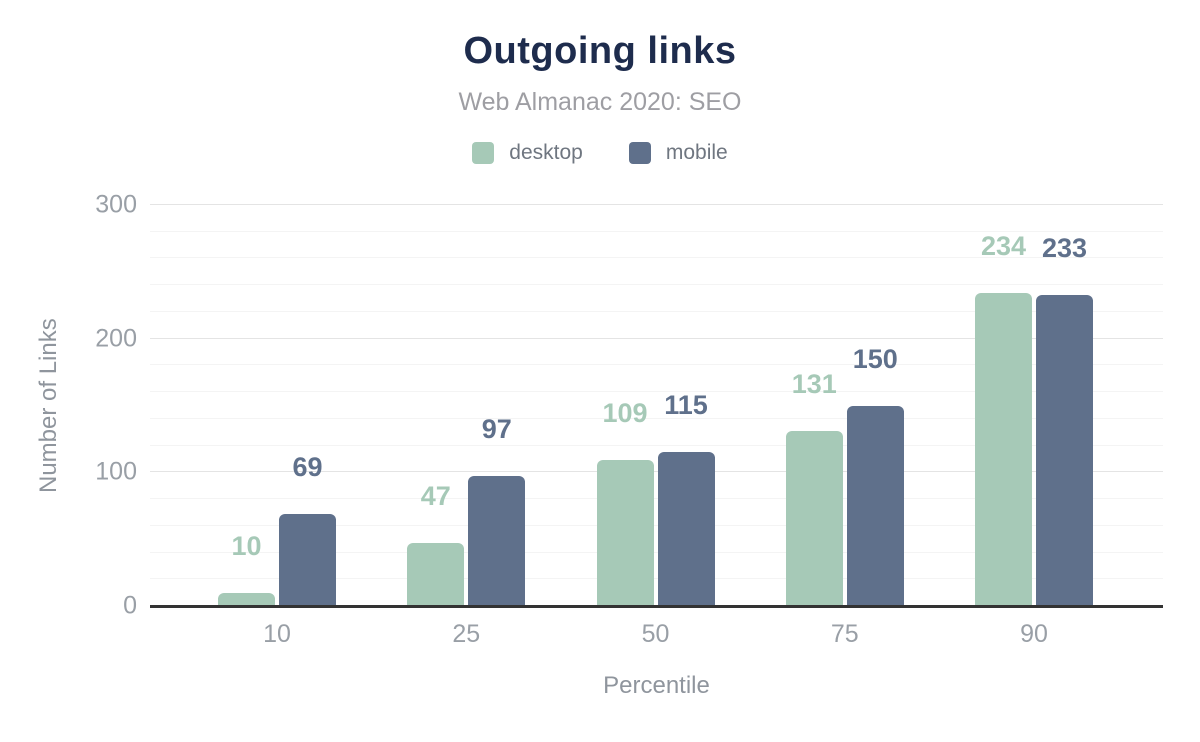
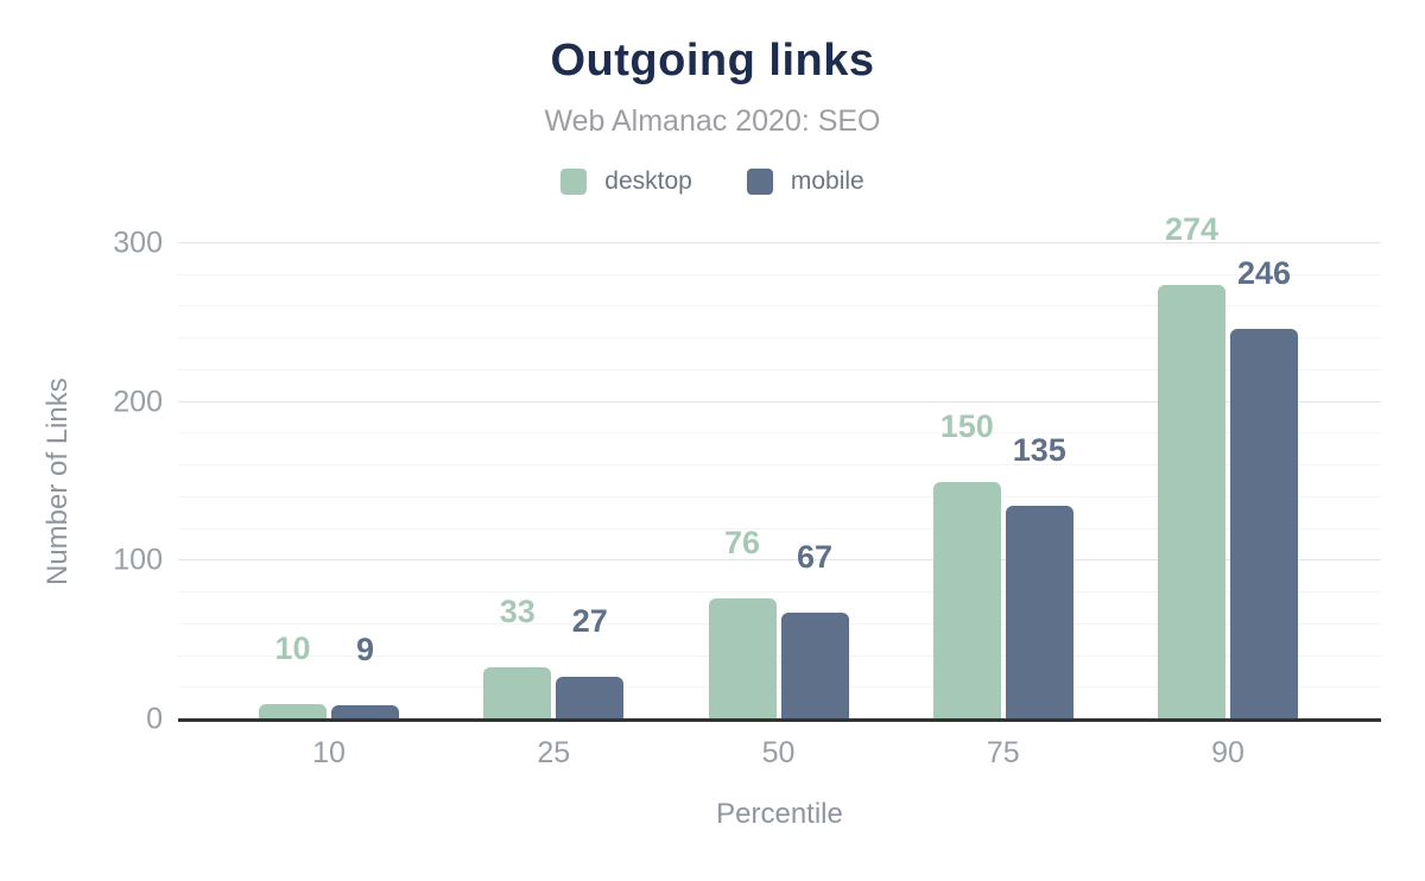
mobile/10: 69 -> 9
desktop/25: 47 -> 33
mobile/25: 97 -> 27
desktop/50: 109 -> 76
mobile/50: 115 -> 67
desktop/75: 131 -> 150
mobile/75: 150 -> 135
desktop/90: 234 -> 274
mobile/90: 233 -> 246
